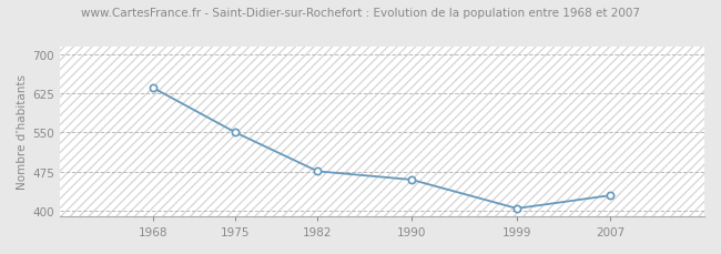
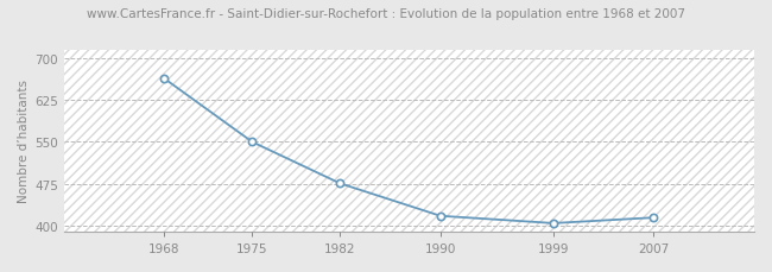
1968: 635 -> 663
1990: 460 -> 418
2007: 430 -> 415
